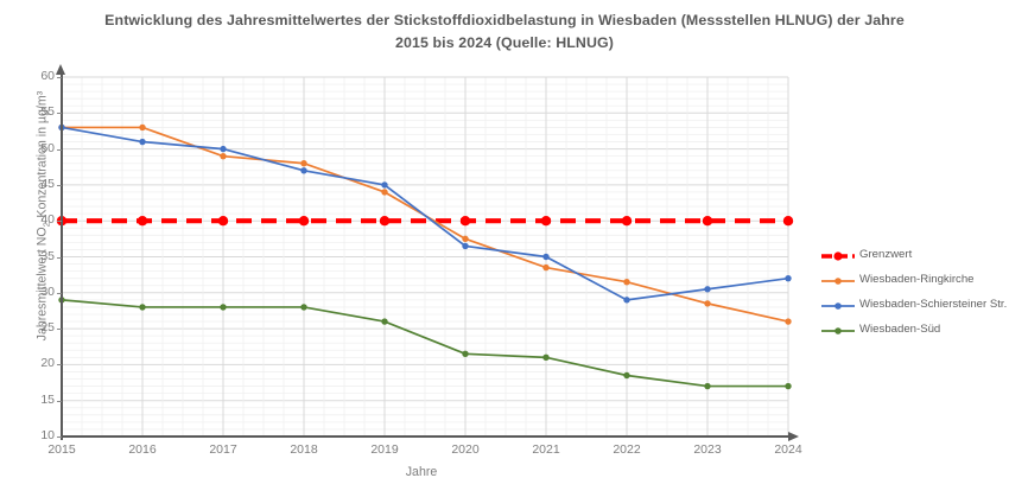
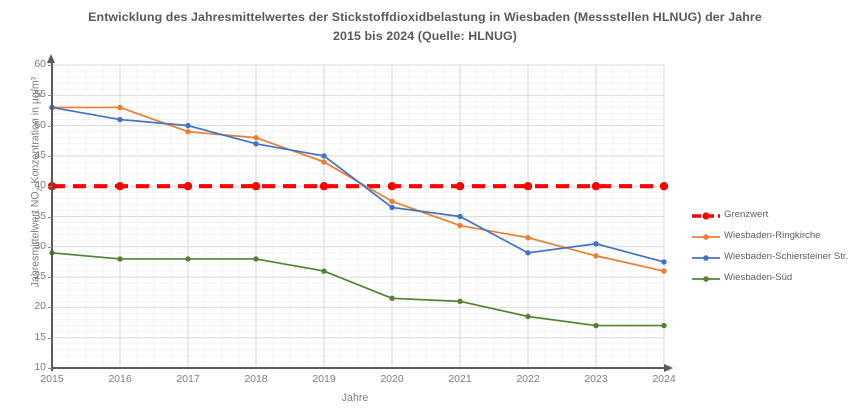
Wiesbaden-Schiersteiner Str./2024: 32 -> 28
